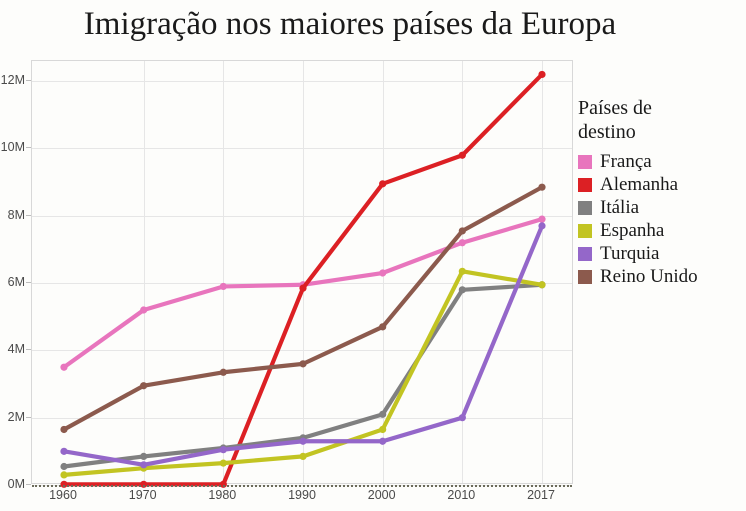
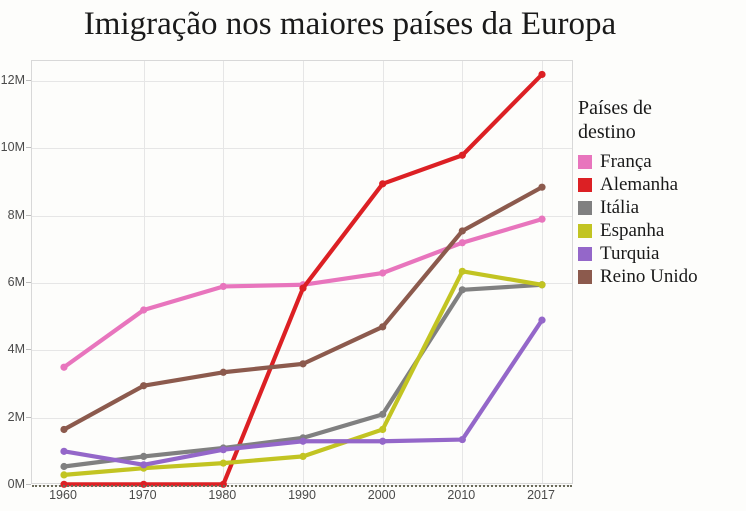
Turquia/2010: 2.0M -> 1.4M
Turquia/2017: 7.7M -> 4.9M
